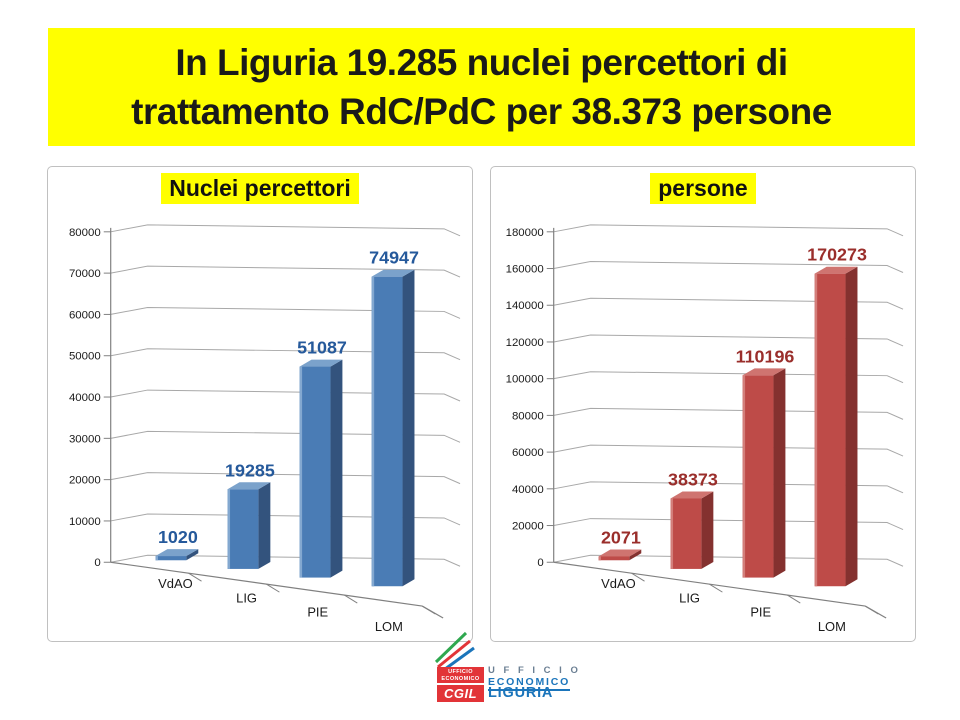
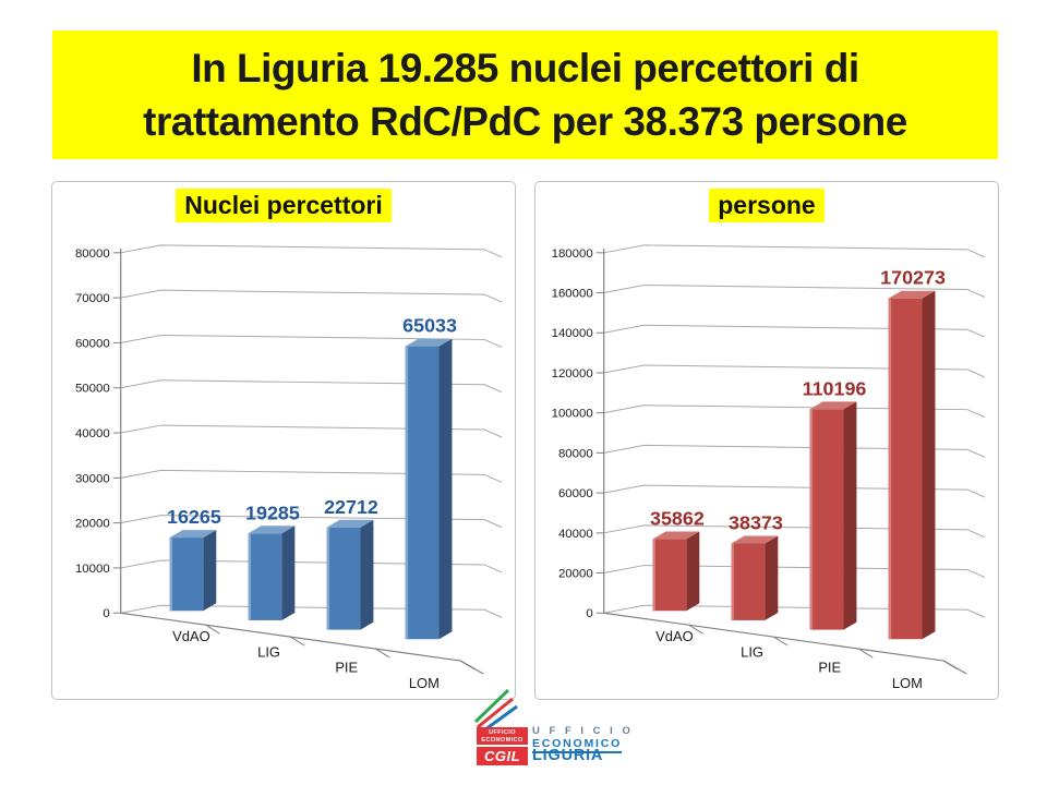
Nuclei percettori/VdAO: 1020 -> 16265
Nuclei percettori/PIE: 51087 -> 22712
Nuclei percettori/LOM: 74947 -> 65033
persone/VdAO: 2071 -> 35862
